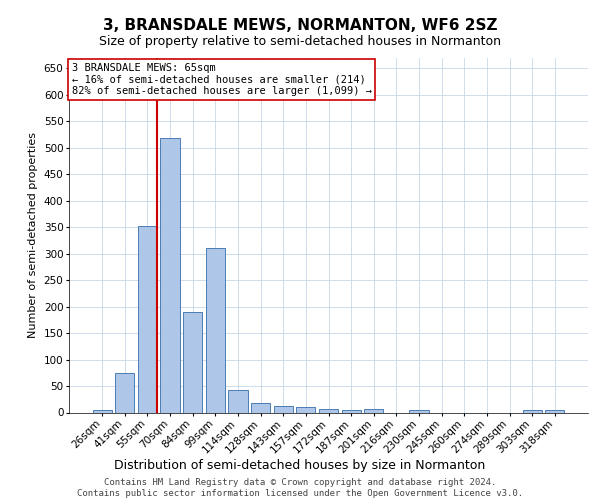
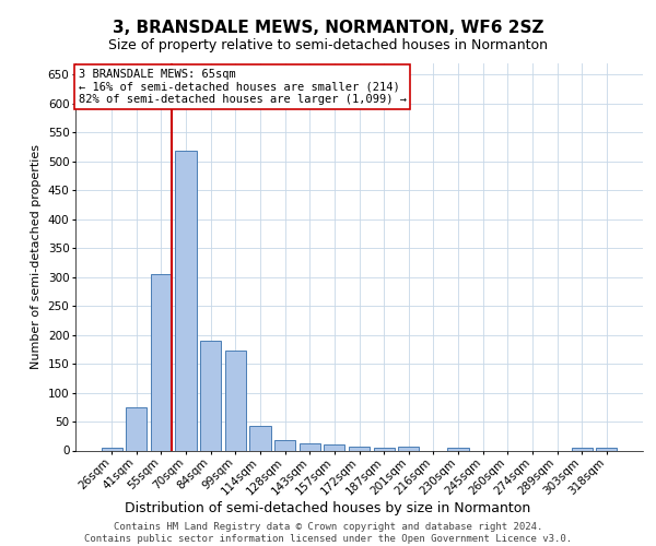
55sqm: 352 -> 305
99sqm: 310 -> 173
